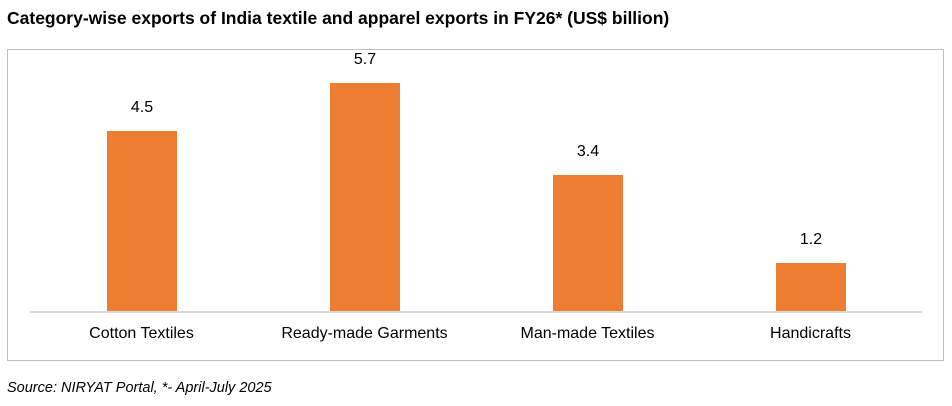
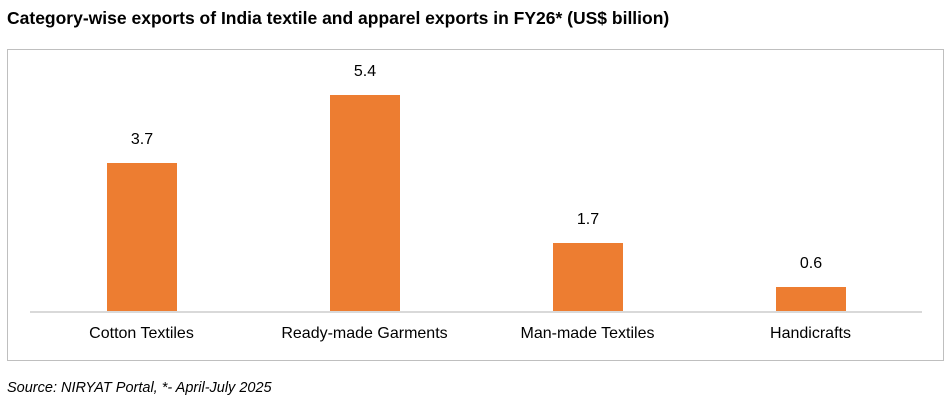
Cotton Textiles: 4.5 -> 3.7
Ready-made Garments: 5.7 -> 5.4
Man-made Textiles: 3.4 -> 1.7
Handicrafts: 1.2 -> 0.6
